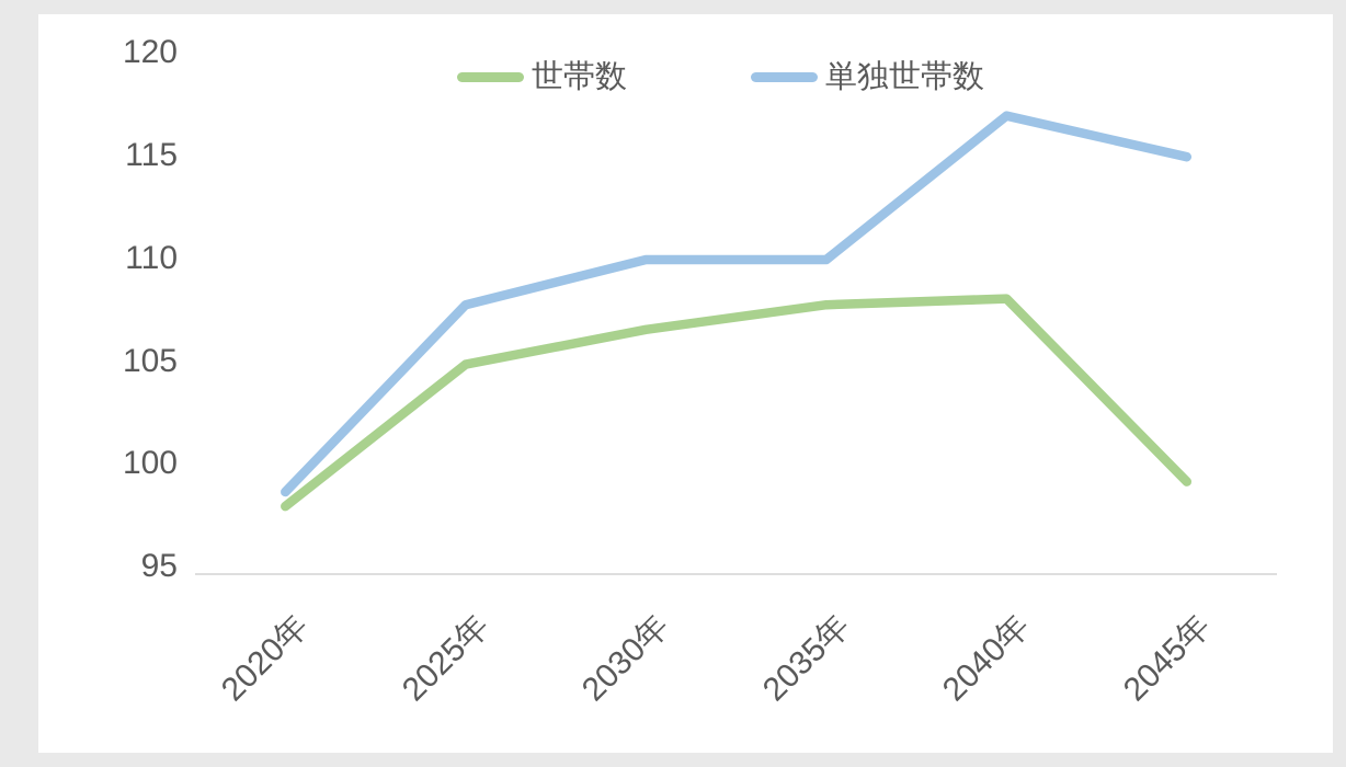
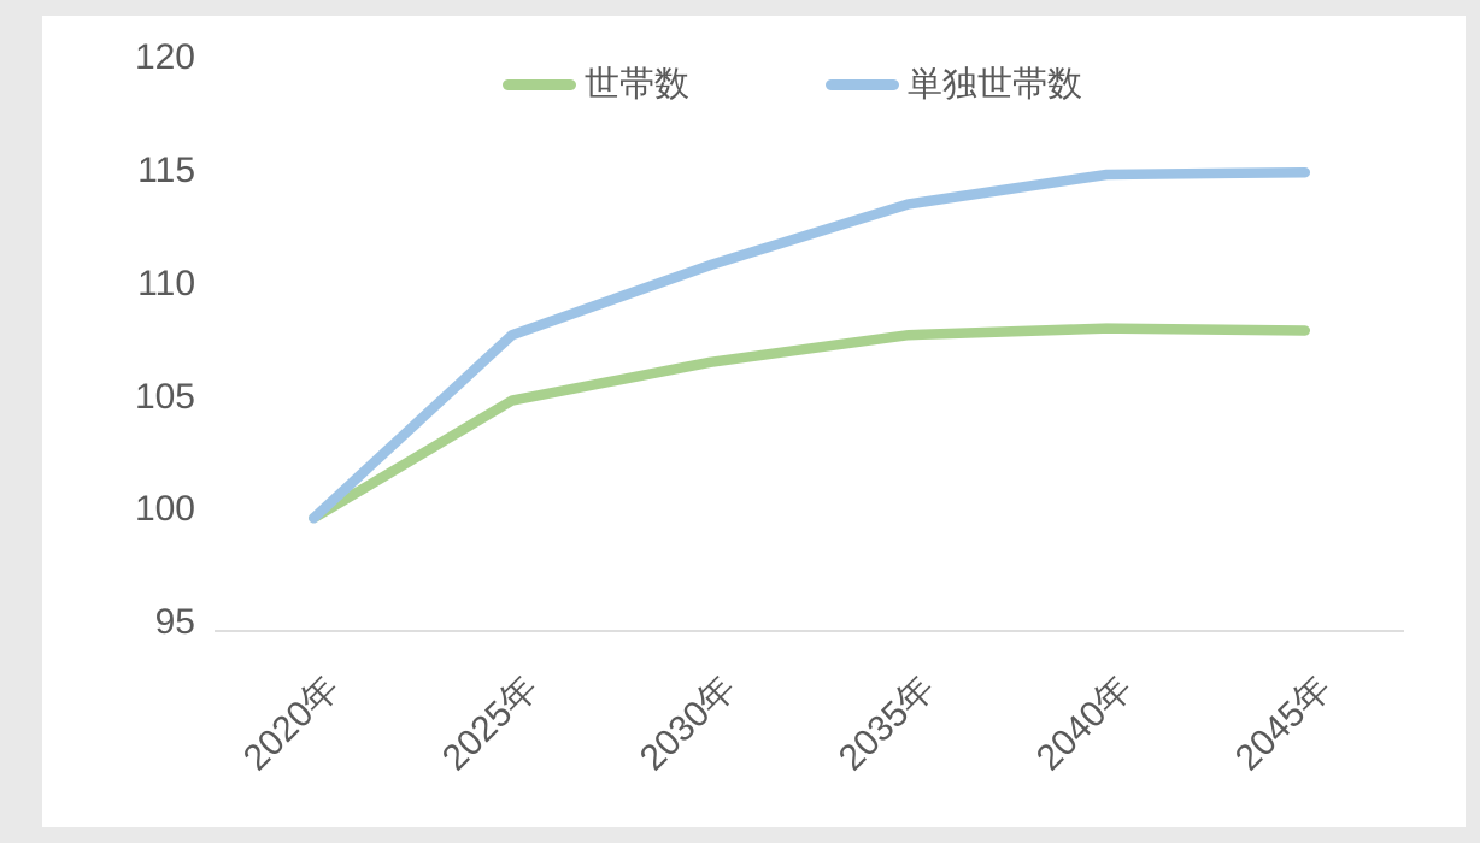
世帯数/2020年: 98.3 -> 100.0
単独世帯数/2020年: 99.0 -> 100.0
単独世帯数/2030年: 110.3 -> 111.2
単独世帯数/2035年: 110.3 -> 113.9
単独世帯数/2040年: 117.3 -> 115.2
世帯数/2045年: 99.5 -> 108.3
